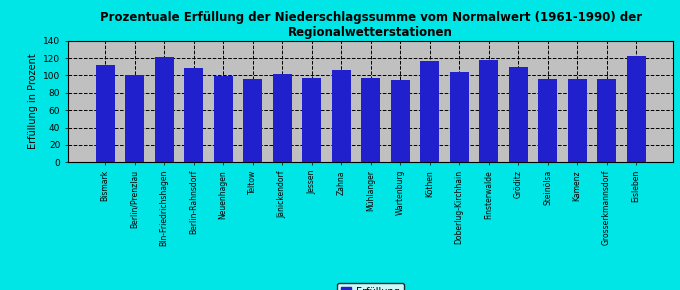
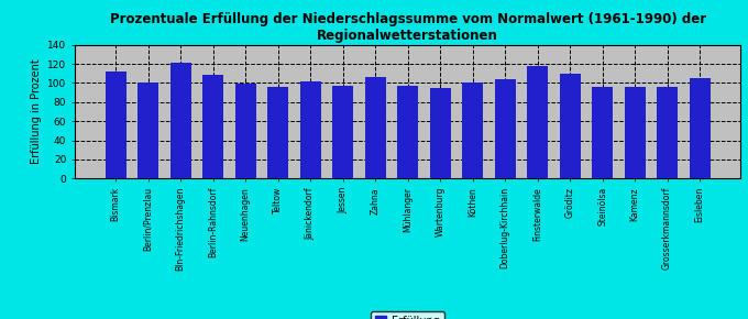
Köthen: 116 -> 101
Eisleben: 122 -> 105
